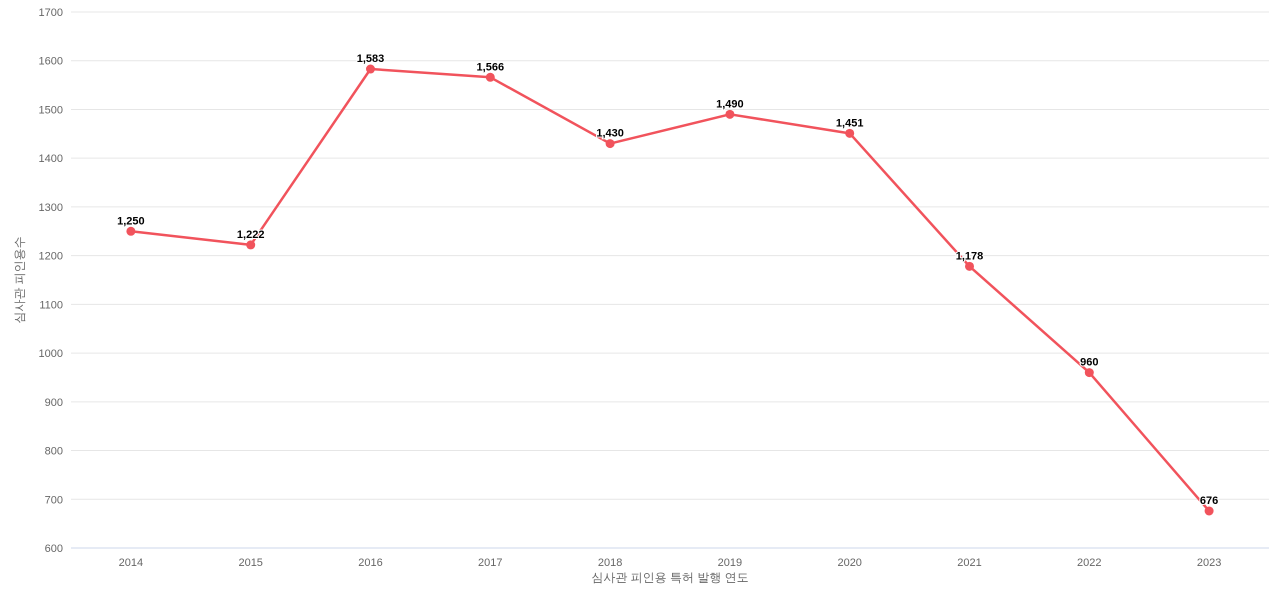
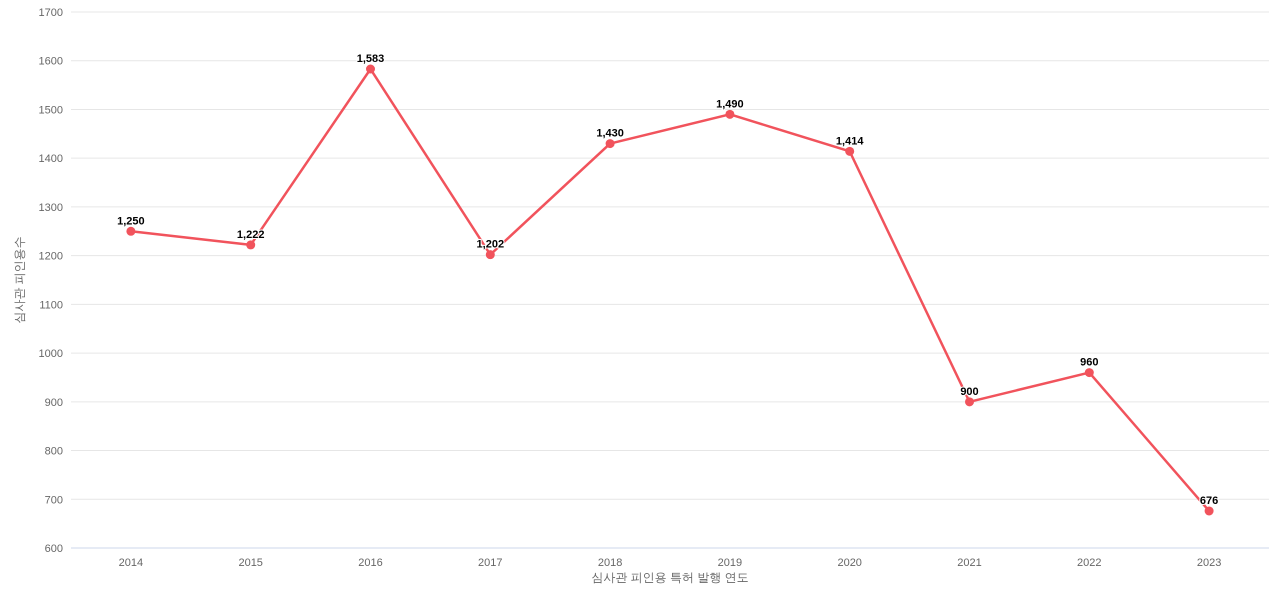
2017: 1,566 -> 1,202
2020: 1,451 -> 1,414
2021: 1,178 -> 900
